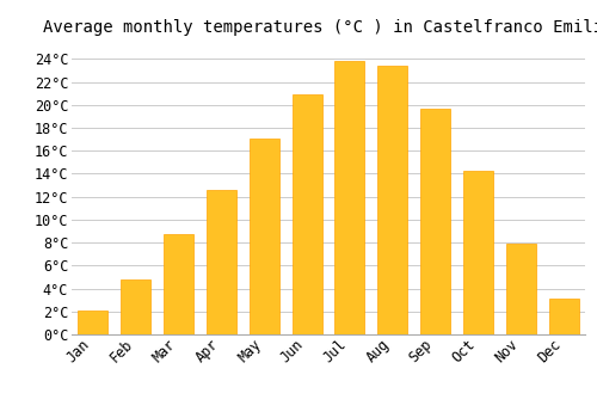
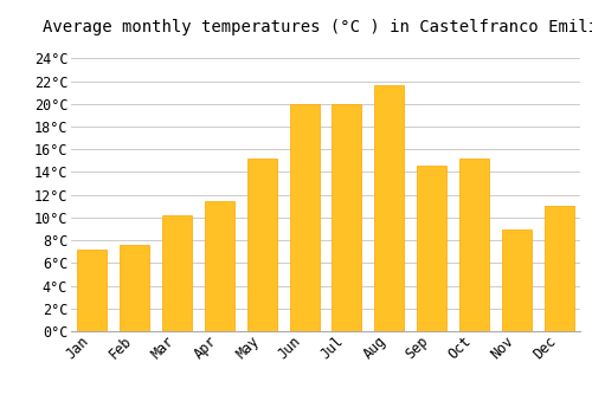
Jan: 2.1°C -> 7.2°C
Feb: 4.8°C -> 7.6°C
Mar: 8.7°C -> 10.2°C
Apr: 12.6°C -> 11.4°C
May: 17.1°C -> 15.2°C
Jun: 20.9°C -> 20.0°C
Jul: 23.8°C -> 20.0°C
Aug: 23.4°C -> 21.6°C
Sep: 19.7°C -> 14.6°C
Oct: 14.3°C -> 15.2°C
Nov: 7.9°C -> 9.0°C
Dec: 3.1°C -> 11.0°C
